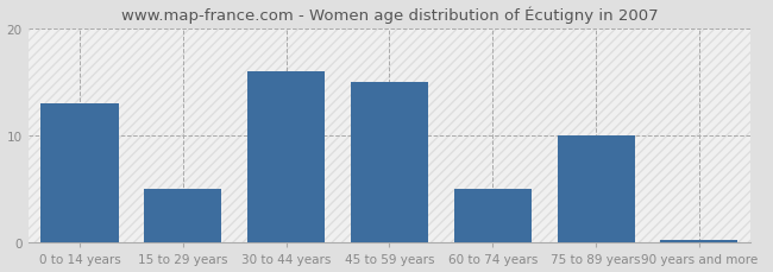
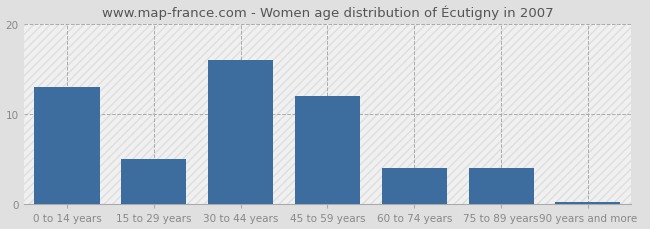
45 to 59 years: 15.0 -> 12.0
60 to 74 years: 5.0 -> 4.0
75 to 89 years: 10.0 -> 4.0
